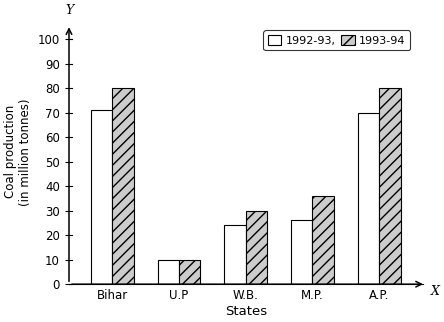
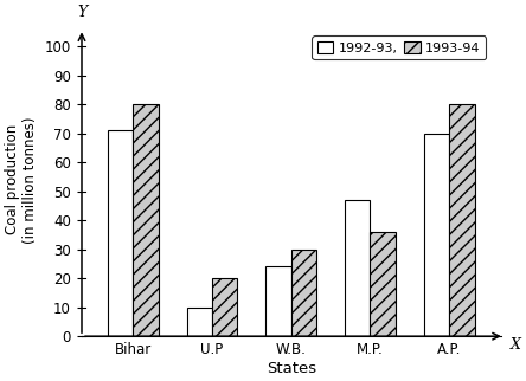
1993-94/U.P: 10 -> 20
1992-93,/M.P.: 26 -> 47
